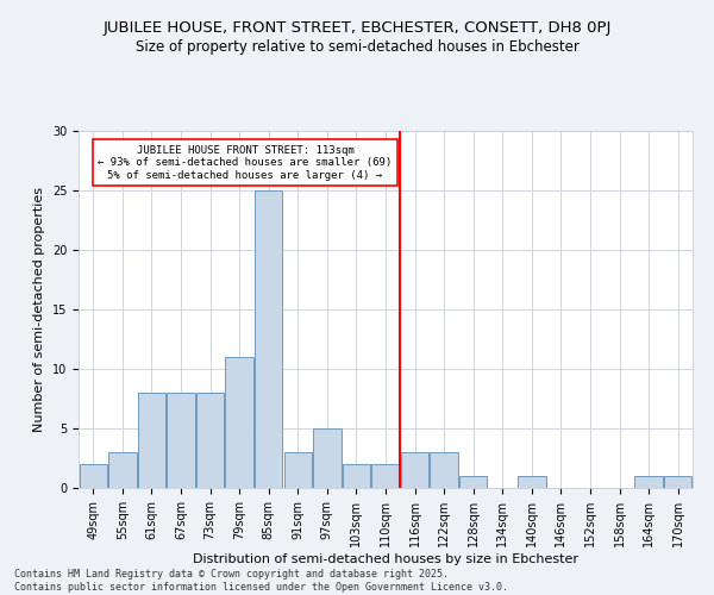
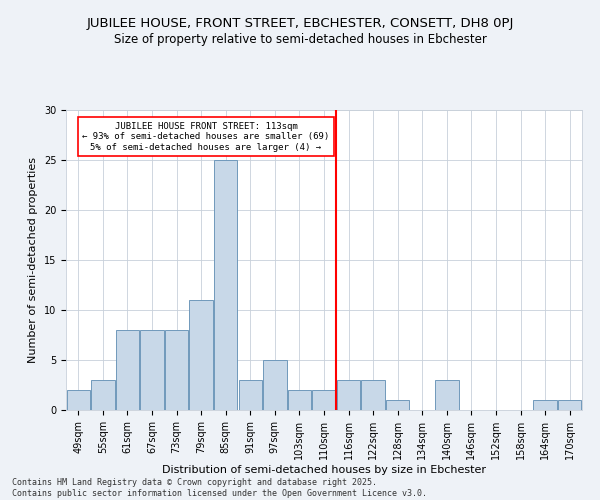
140sqm: 1 -> 3
